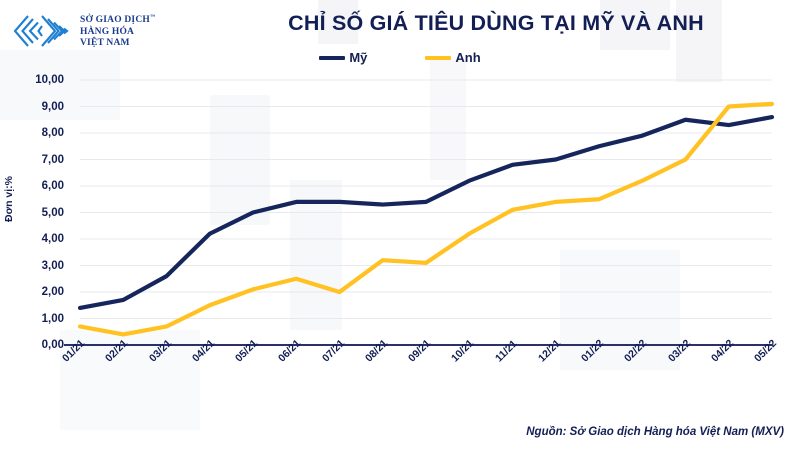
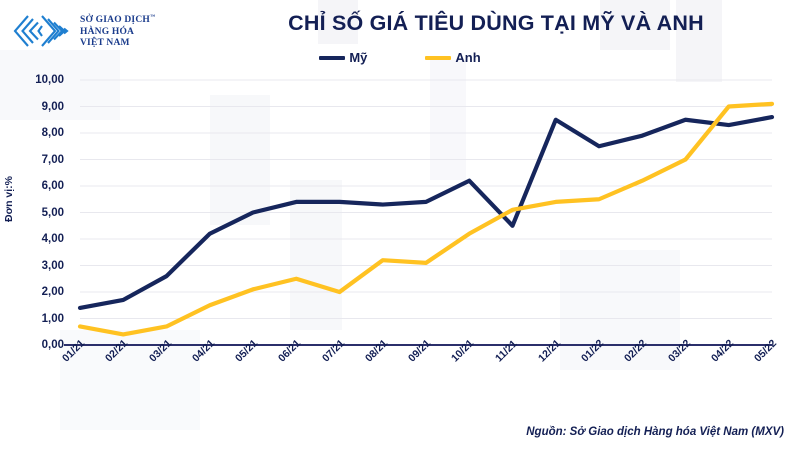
Mỹ/11/21: 6,8 -> 4,5
Mỹ/12/21: 7,0 -> 8,5
